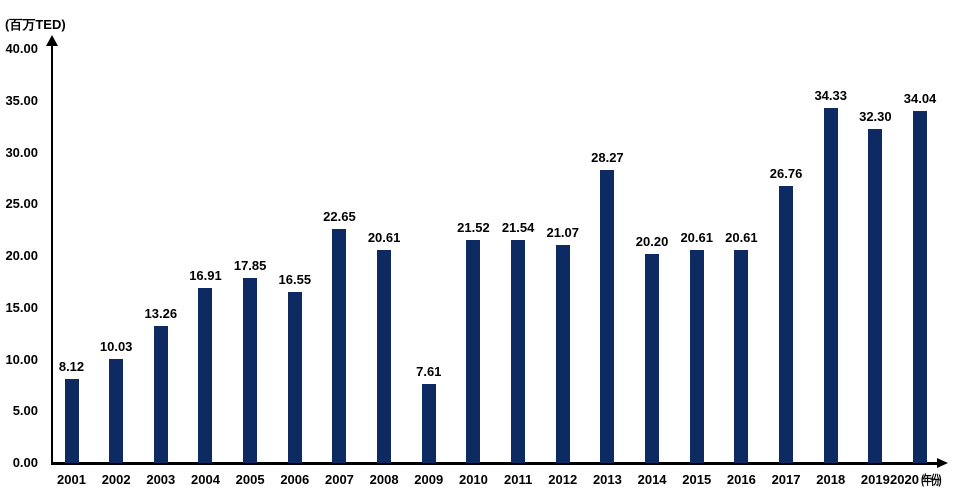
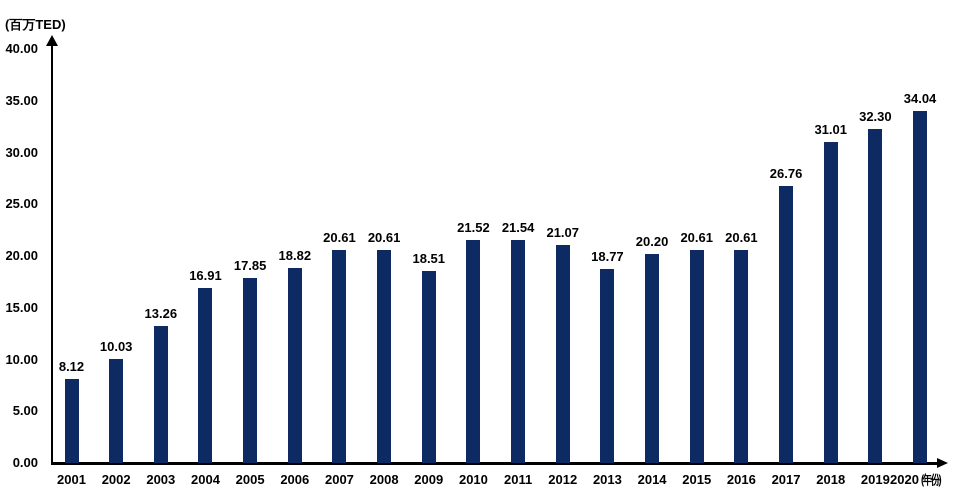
2006: 16.55 -> 18.82
2007: 22.65 -> 20.61
2009: 7.61 -> 18.51
2013: 28.27 -> 18.77
2018: 34.33 -> 31.01
